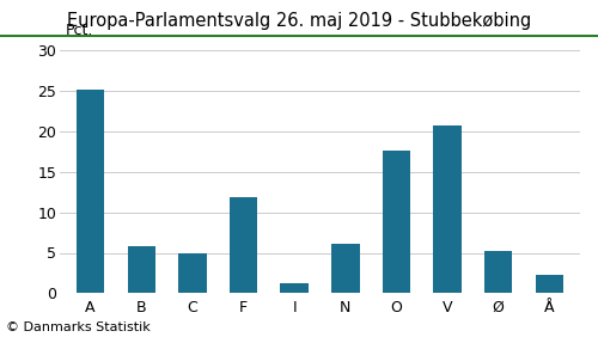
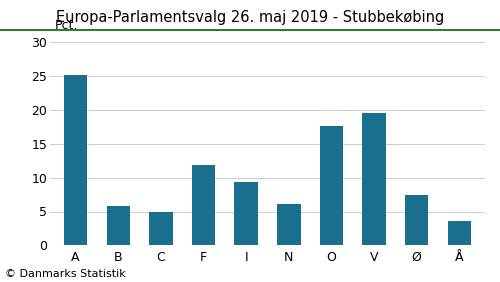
I: 1.2 -> 9.4
V: 20.8 -> 19.6
Ø: 5.2 -> 7.4
Å: 2.2 -> 3.6
